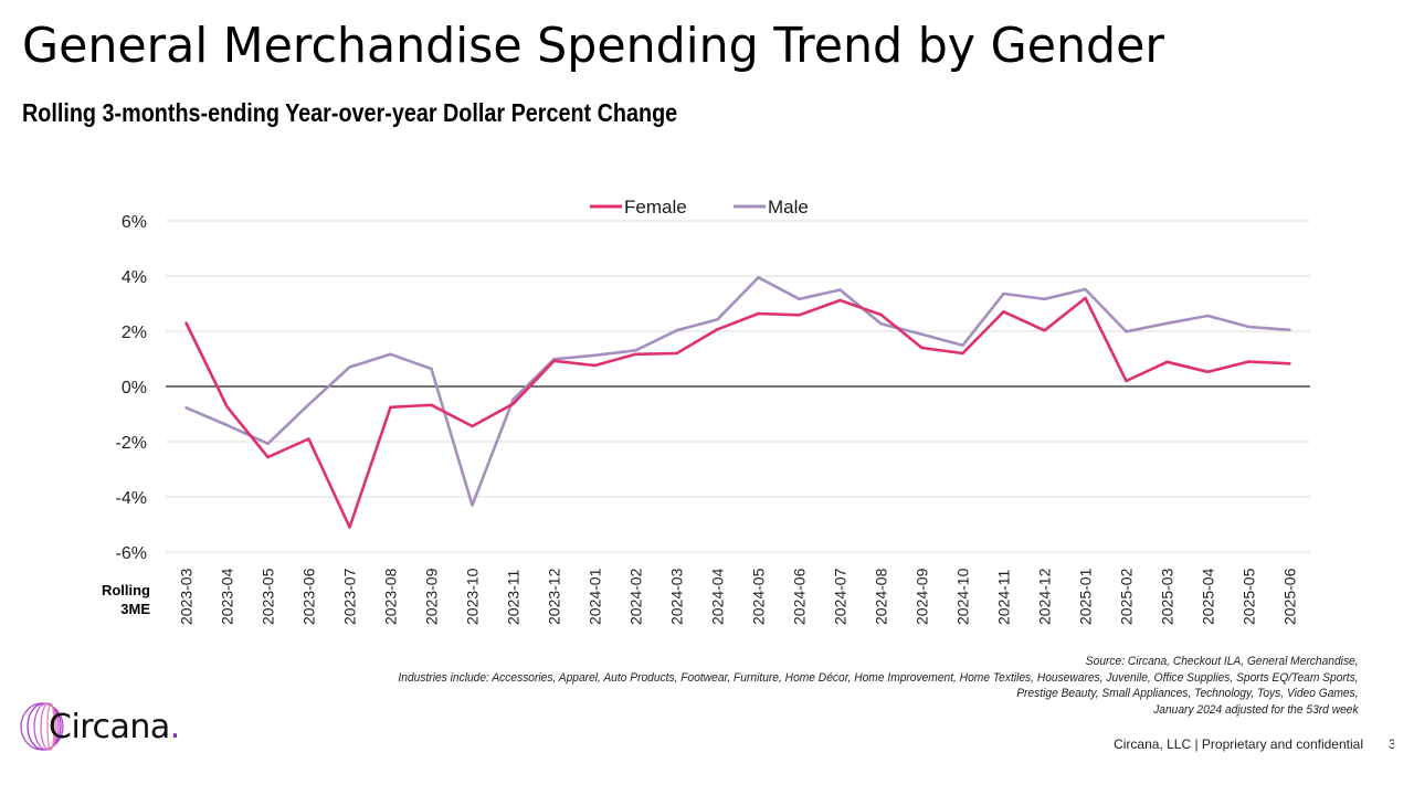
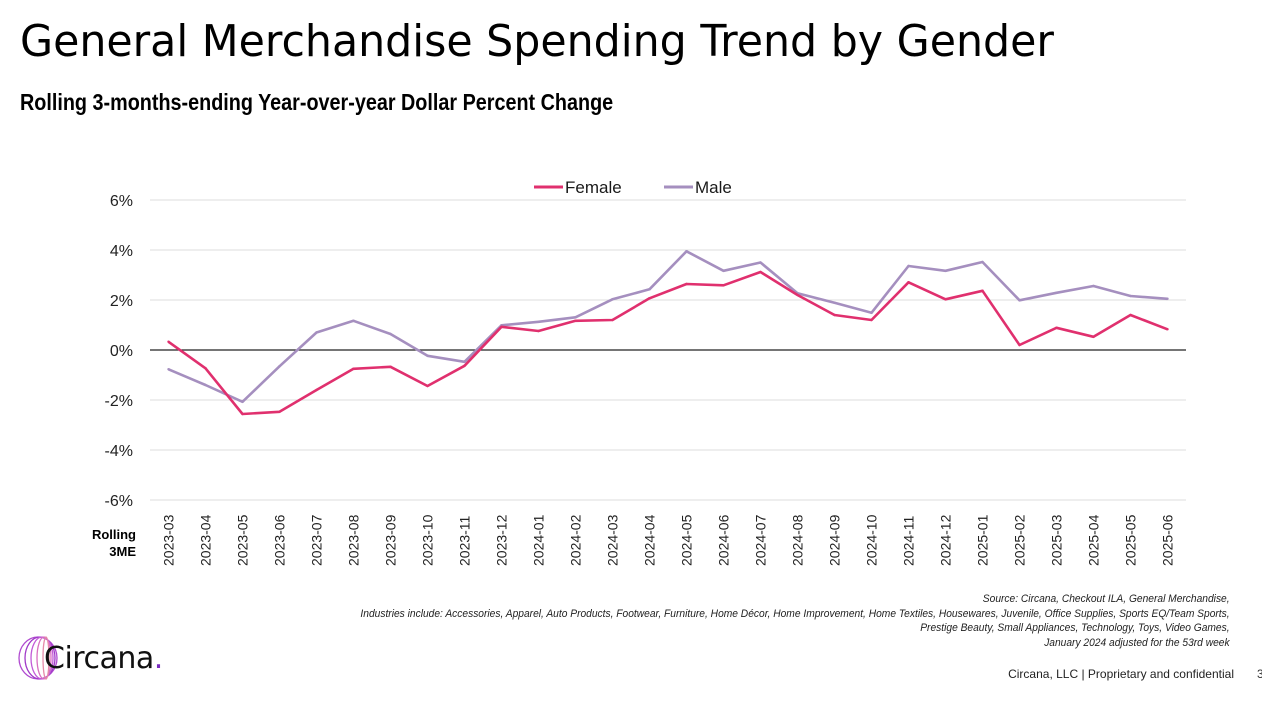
Female/2023-03: 2.3% -> 0.3%
Female/2023-06: -1.9% -> -2.5%
Female/2023-07: -5.1% -> -1.6%
Male/2023-10: -4.3% -> -0.2%
Female/2024-08: 2.6% -> 2.2%
Female/2025-01: 3.2% -> 2.4%
Female/2025-05: 0.9% -> 1.4%
